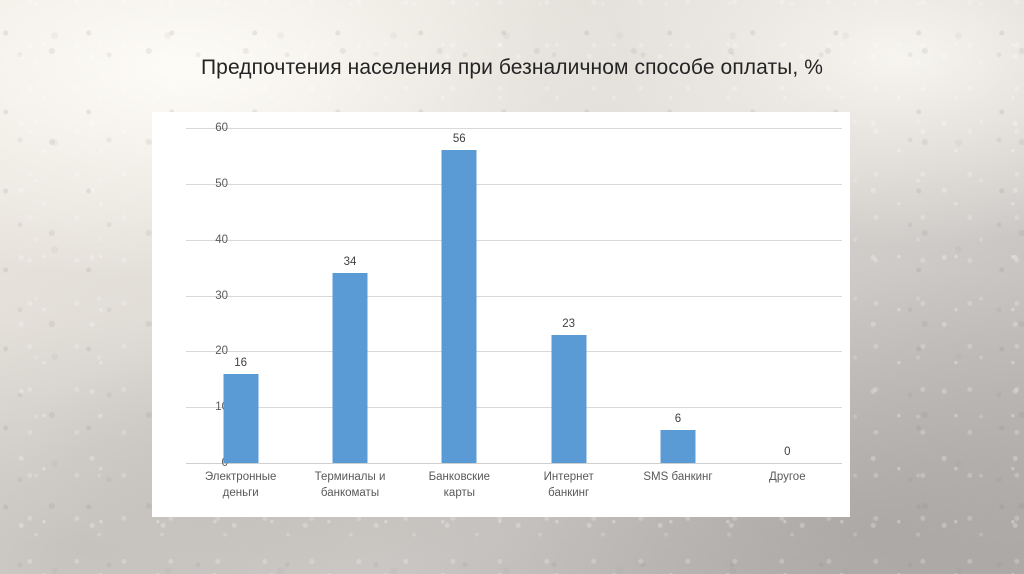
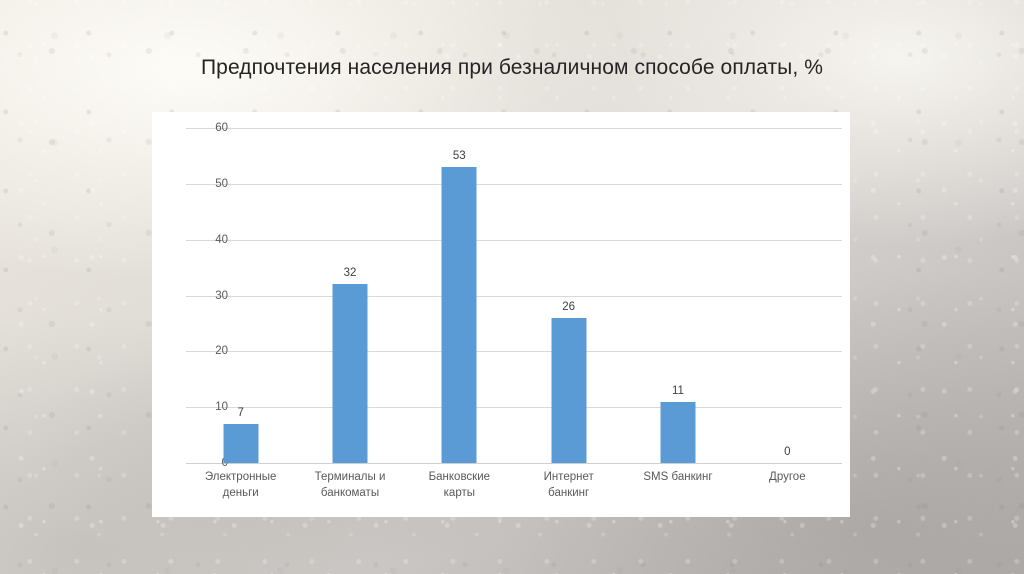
Электронные деньги: 16 -> 7
Терминалы и банкоматы: 34 -> 32
Банковские карты: 56 -> 53
Интернет банкинг: 23 -> 26
SMS банкинг: 6 -> 11
